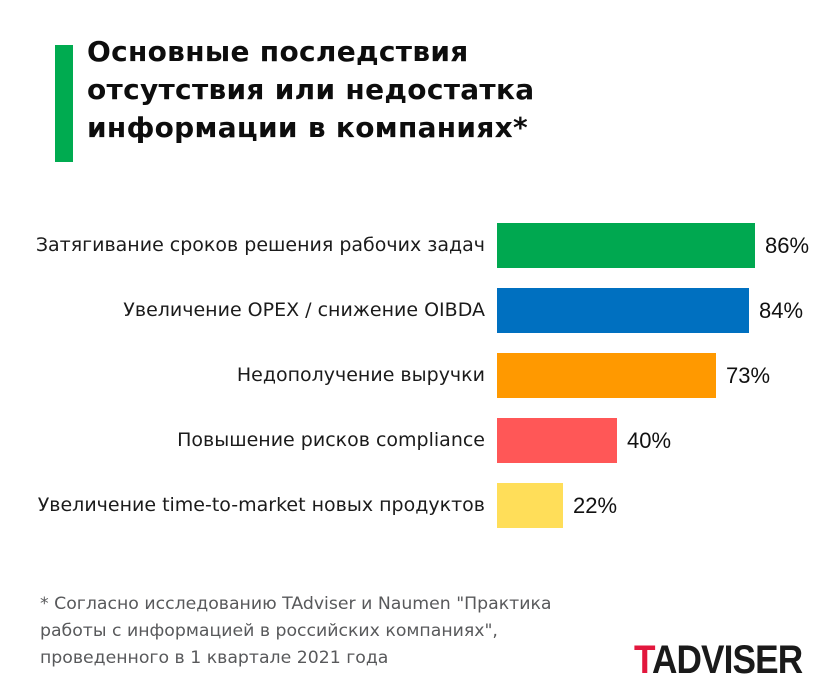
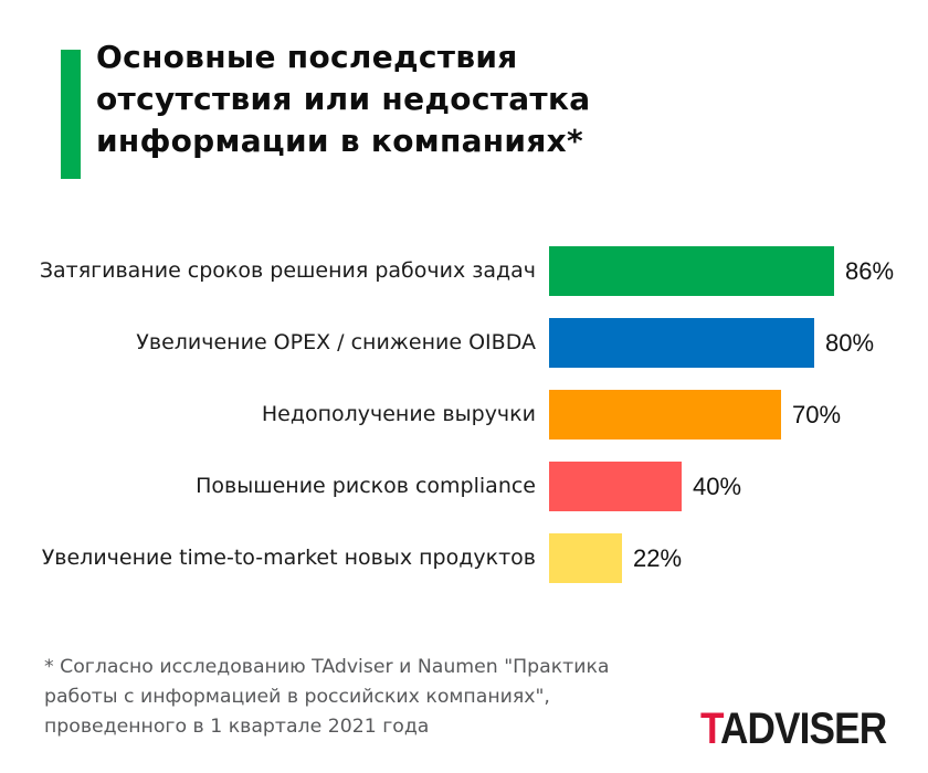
Увеличение OPEX / снижение OIBDA: 84% -> 80%
Недополучение выручки: 73% -> 70%
